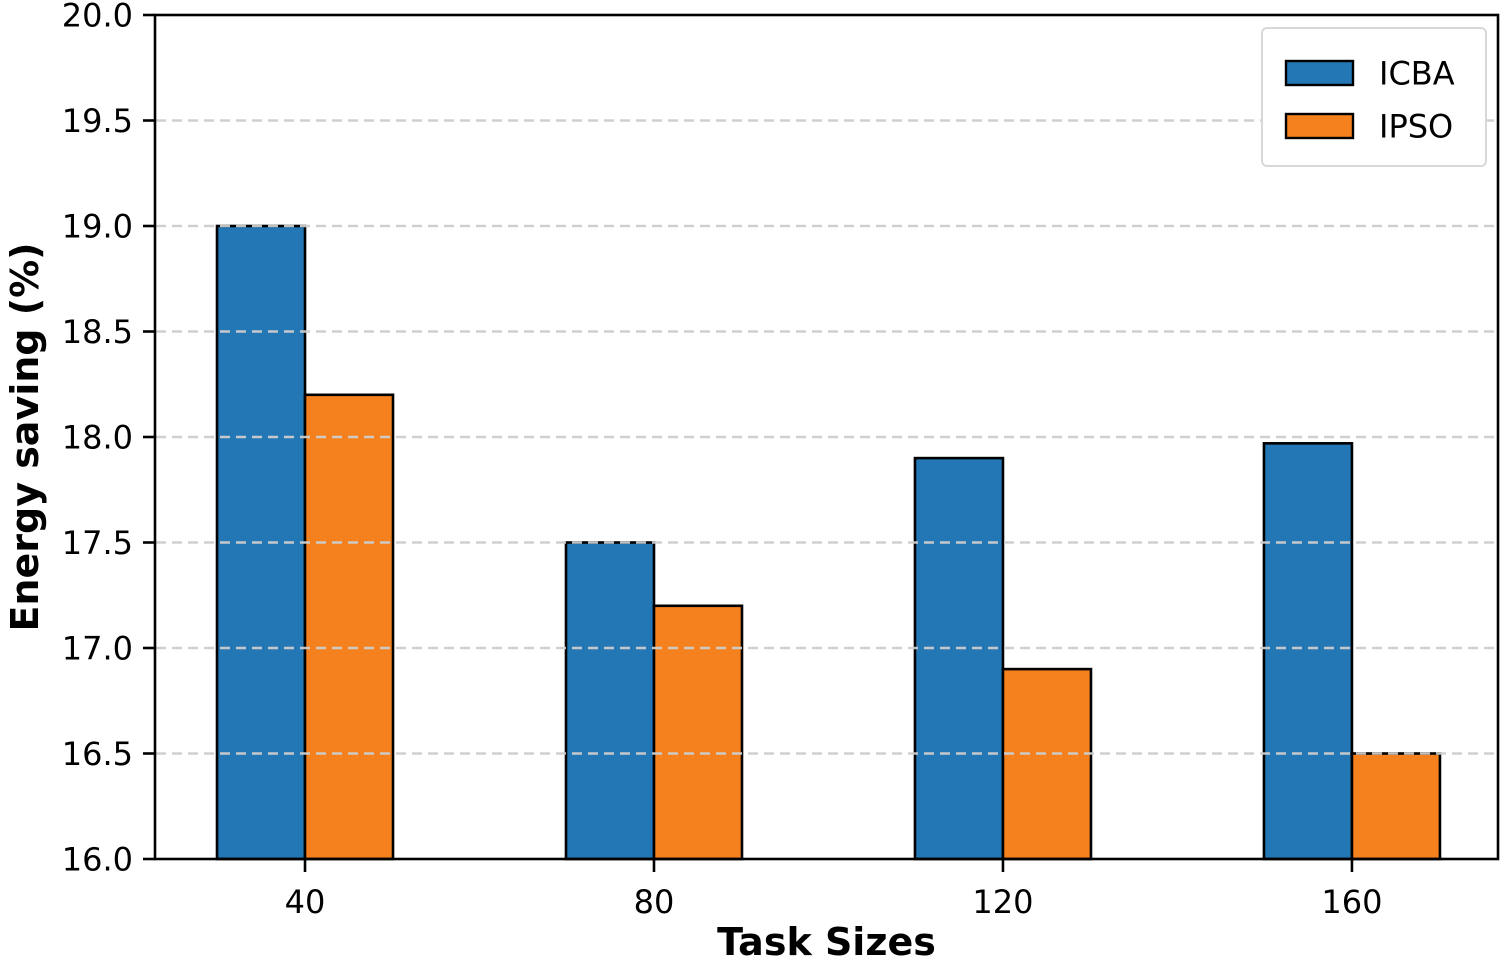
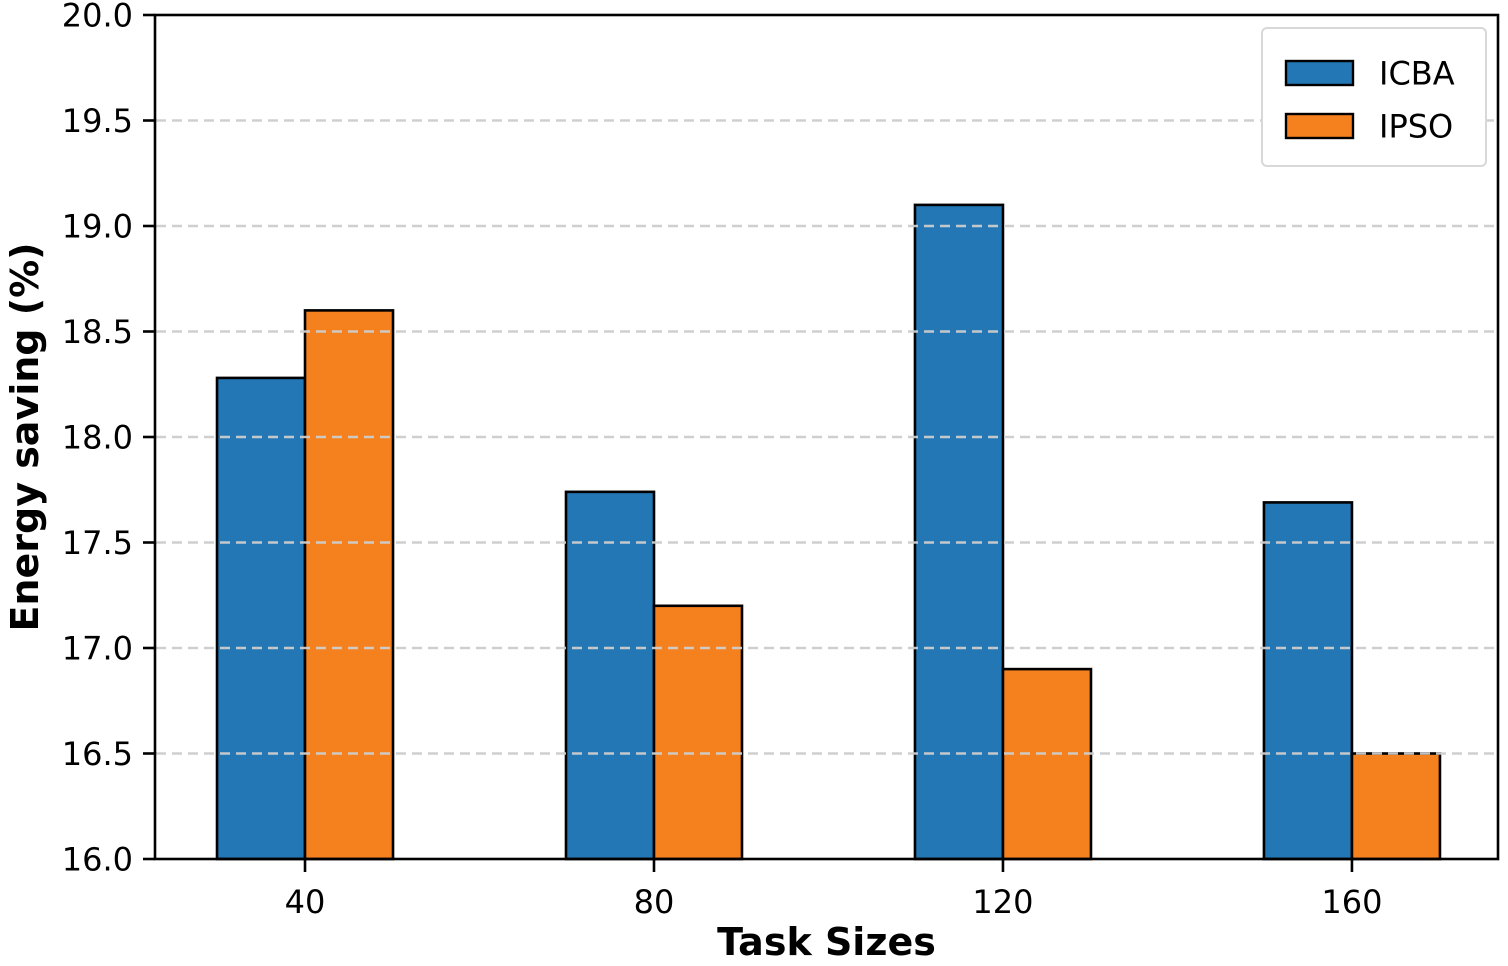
ICBA/40: 19.00 -> 18.28
IPSO/40: 18.2 -> 18.6
ICBA/80: 17.50 -> 17.74
ICBA/120: 17.90 -> 19.10
ICBA/160: 17.97 -> 17.69
